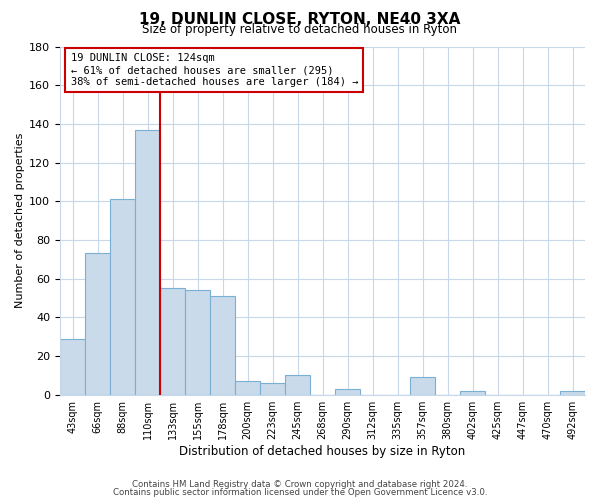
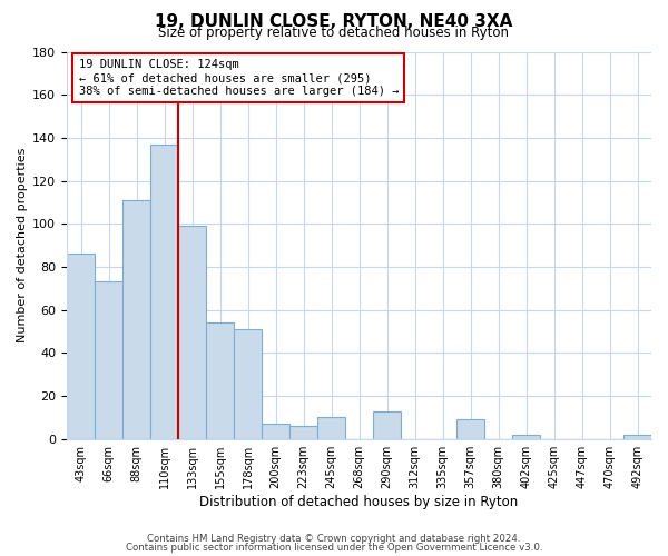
43sqm: 29 -> 86
88sqm: 101 -> 111
133sqm: 55 -> 99
290sqm: 3 -> 13
